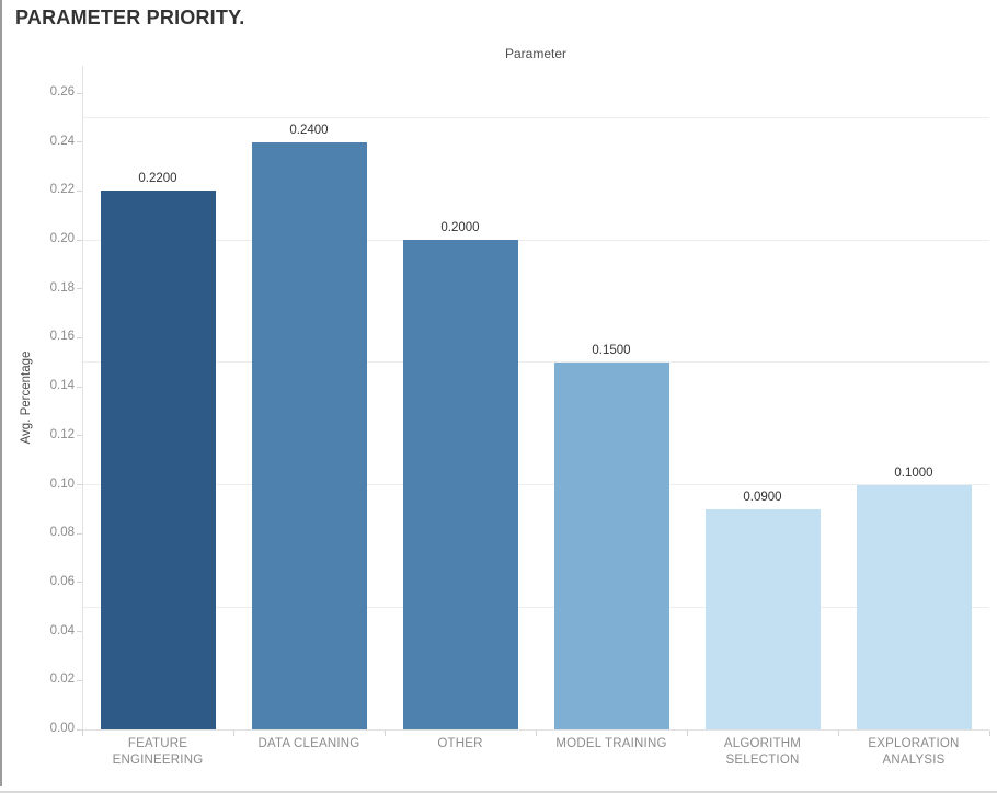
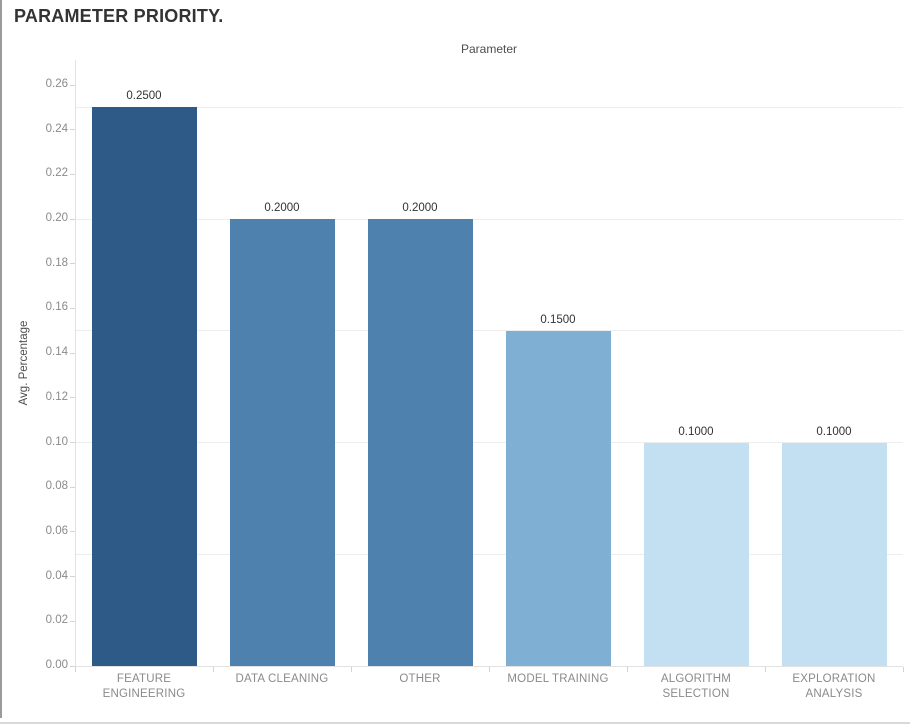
FEATURE ENGINEERING: 0.2200 -> 0.2500
DATA CLEANING: 0.2400 -> 0.2000
ALGORITHM SELECTION: 0.0900 -> 0.1000
